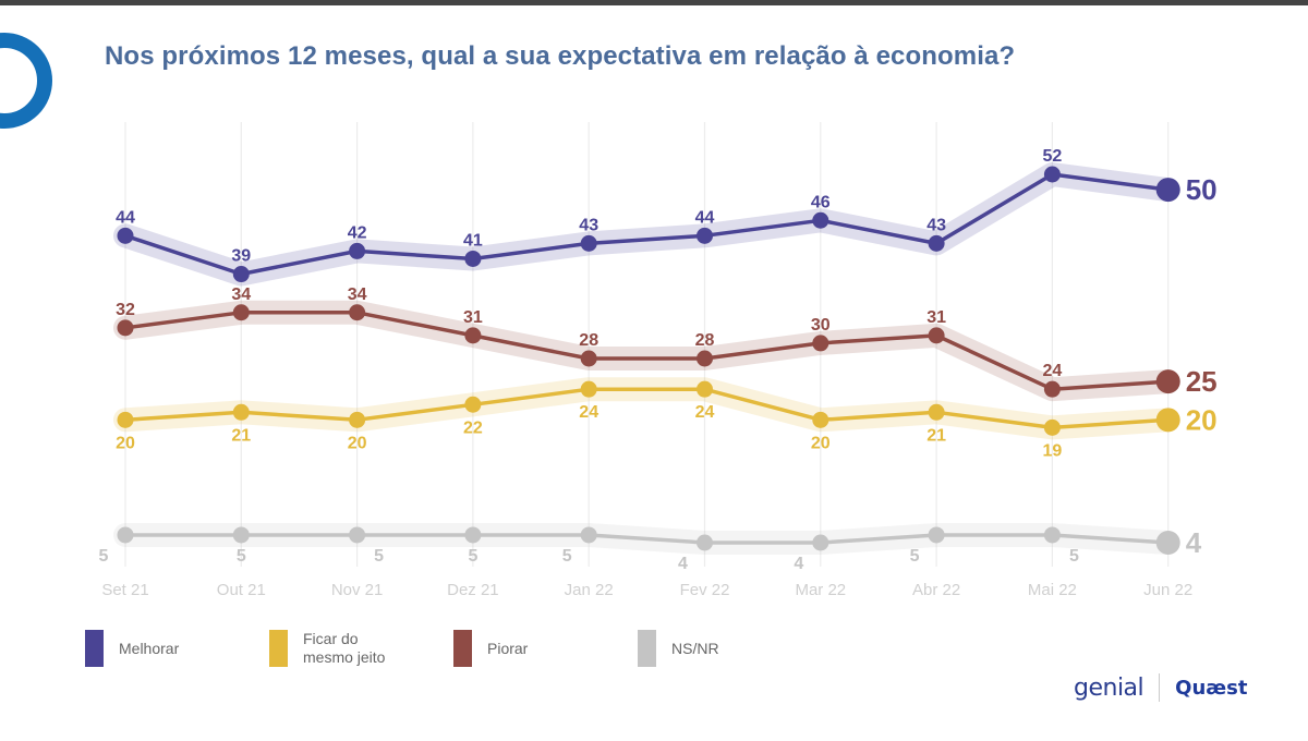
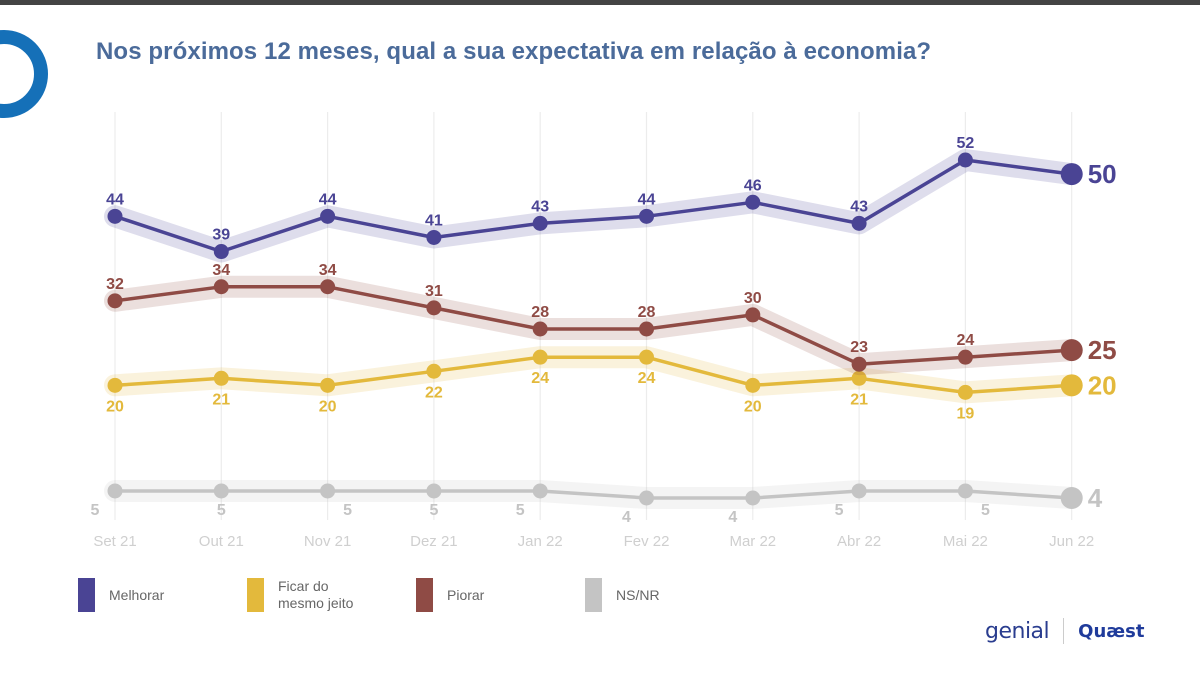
Melhorar/Nov 21: 42 -> 44
Piorar/Abr 22: 31 -> 23
